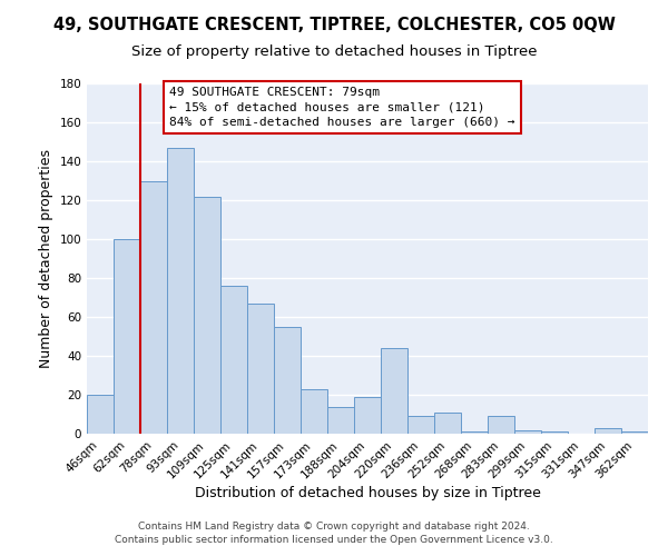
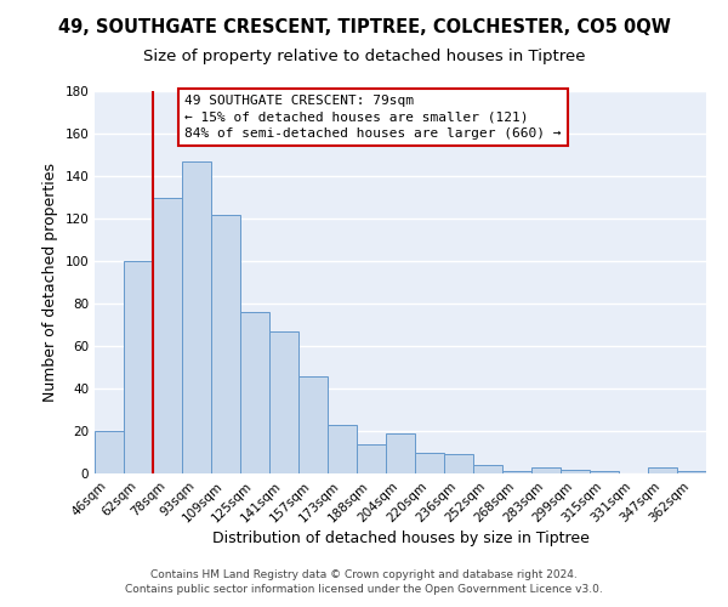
157sqm: 55 -> 46
220sqm: 44 -> 10
252sqm: 11 -> 4
283sqm: 9 -> 3
